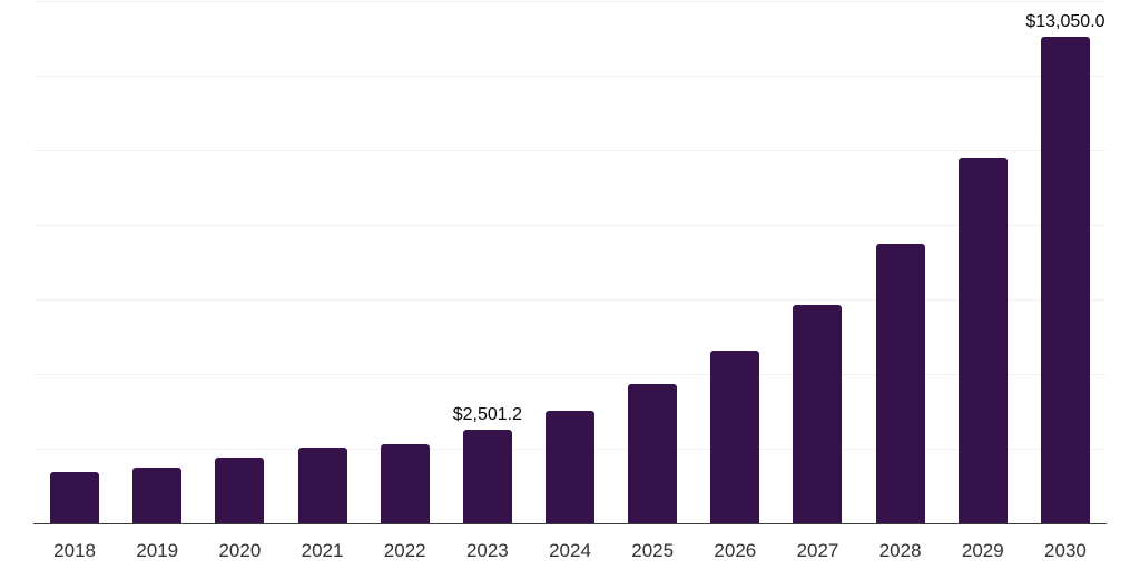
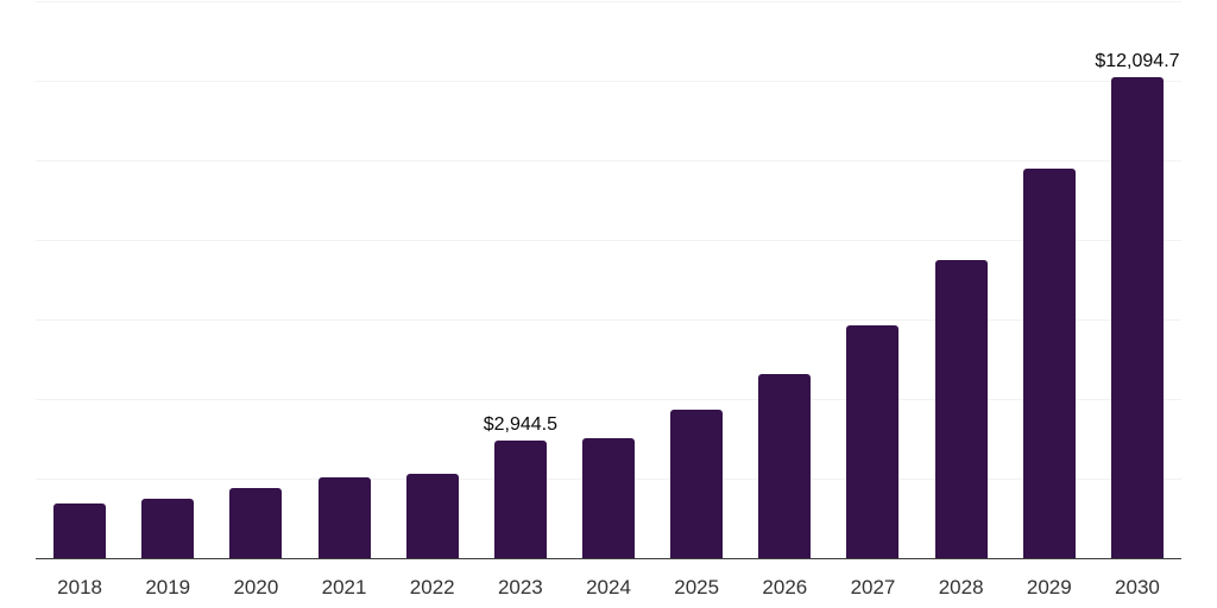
2023: $2,501.2 -> $2,944.5
2030: $13,050.0 -> $12,094.7
